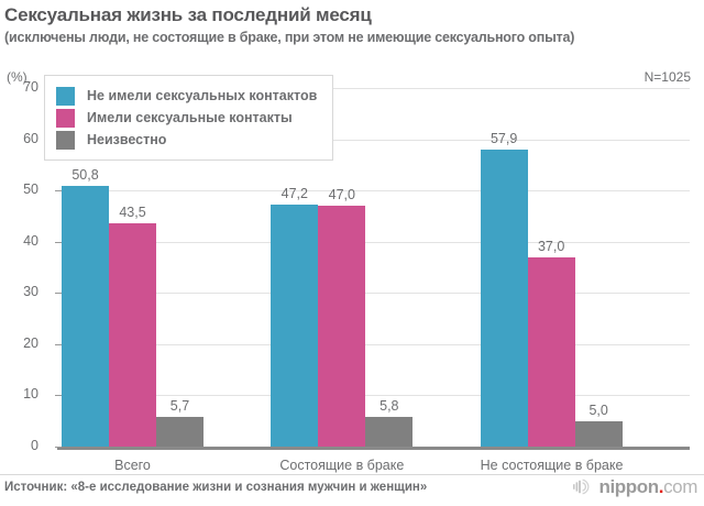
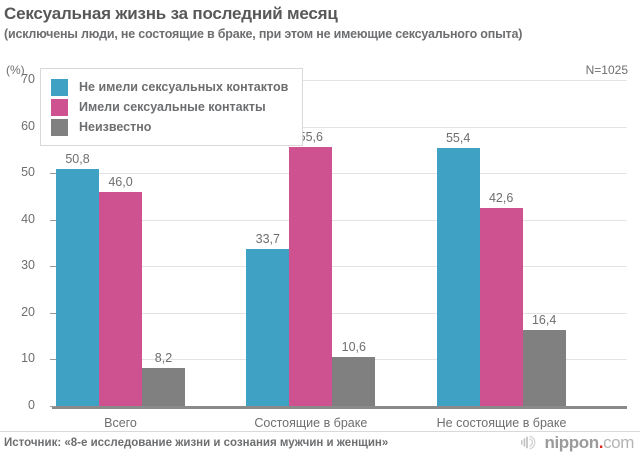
Имели сексуальные контакты/Всего: 43,5 -> 46,0
Неизвестно/Всего: 5,7 -> 8,2
Не имели сексуальных контактов/Состоящие в браке: 47,2 -> 33,7
Имели сексуальные контакты/Состоящие в браке: 47,0 -> 55,6
Неизвестно/Состоящие в браке: 5,8 -> 10,6
Не имели сексуальных контактов/Не состоящие в браке: 57,9 -> 55,4
Имели сексуальные контакты/Не состоящие в браке: 37,0 -> 42,6
Неизвестно/Не состоящие в браке: 5,0 -> 16,4
